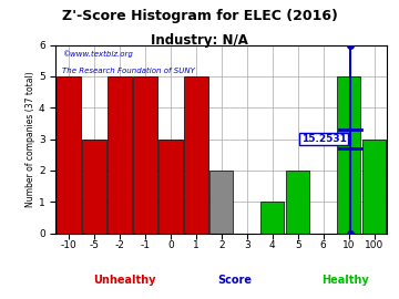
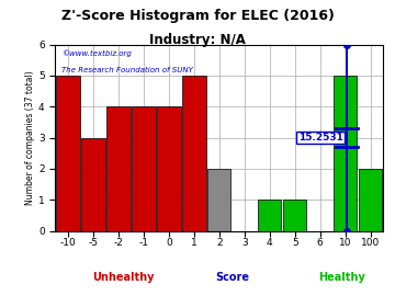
-2: 5 -> 4
-1: 5 -> 4
0: 3 -> 4
5: 2 -> 1
100: 3 -> 2
